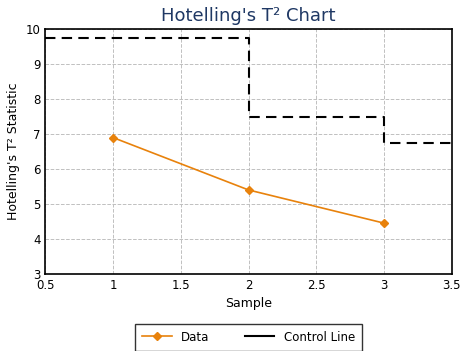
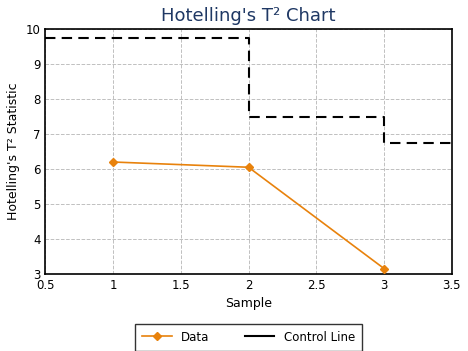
Data/1: 6.90 -> 6.20
Data/2: 5.40 -> 6.05
Data/3: 4.45 -> 3.15
